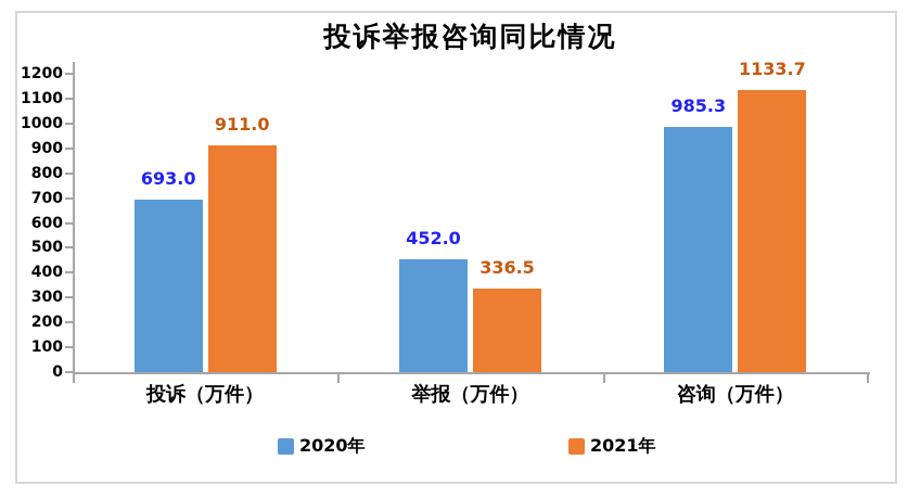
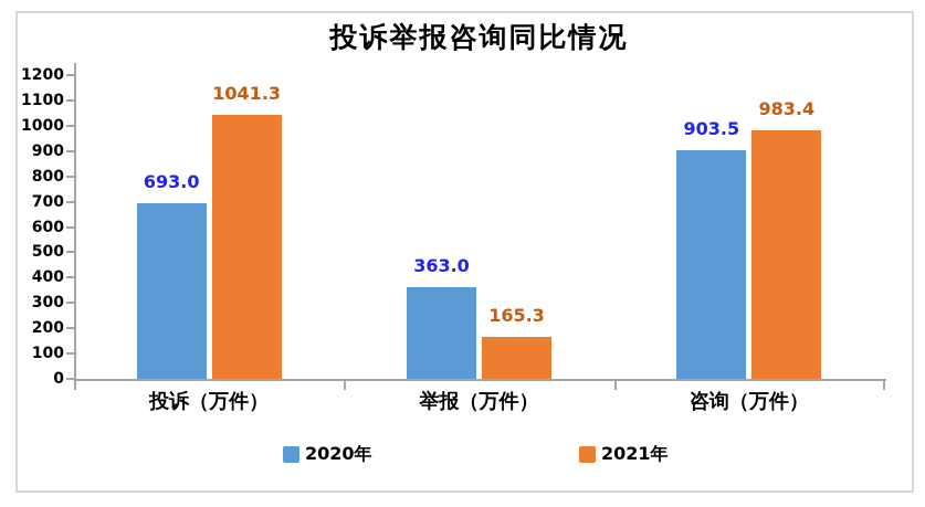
2021年/投诉（万件）: 911.0 -> 1041.3
2020年/举报（万件）: 452.0 -> 363.0
2021年/举报（万件）: 336.5 -> 165.3
2020年/咨询（万件）: 985.3 -> 903.5
2021年/咨询（万件）: 1133.7 -> 983.4
